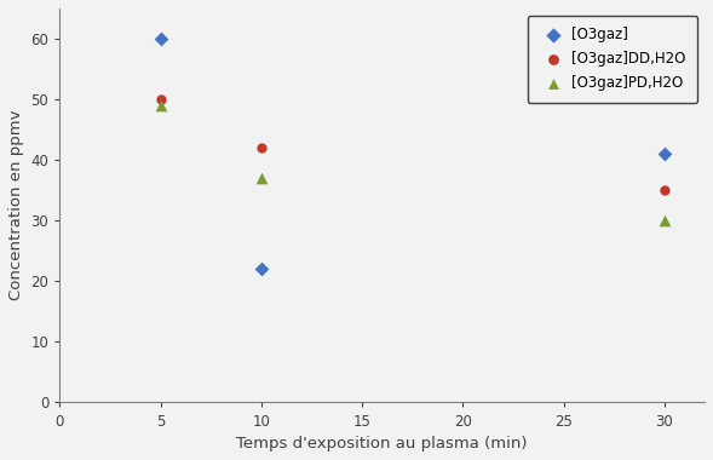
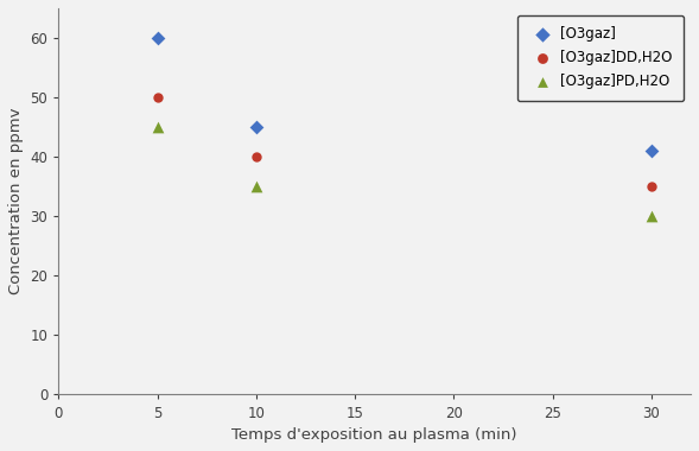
[O3gaz]PD,H2O/5: 49 -> 45
[O3gaz]/10: 22 -> 45
[O3gaz]DD,H2O/10: 42 -> 40
[O3gaz]PD,H2O/10: 37 -> 35
